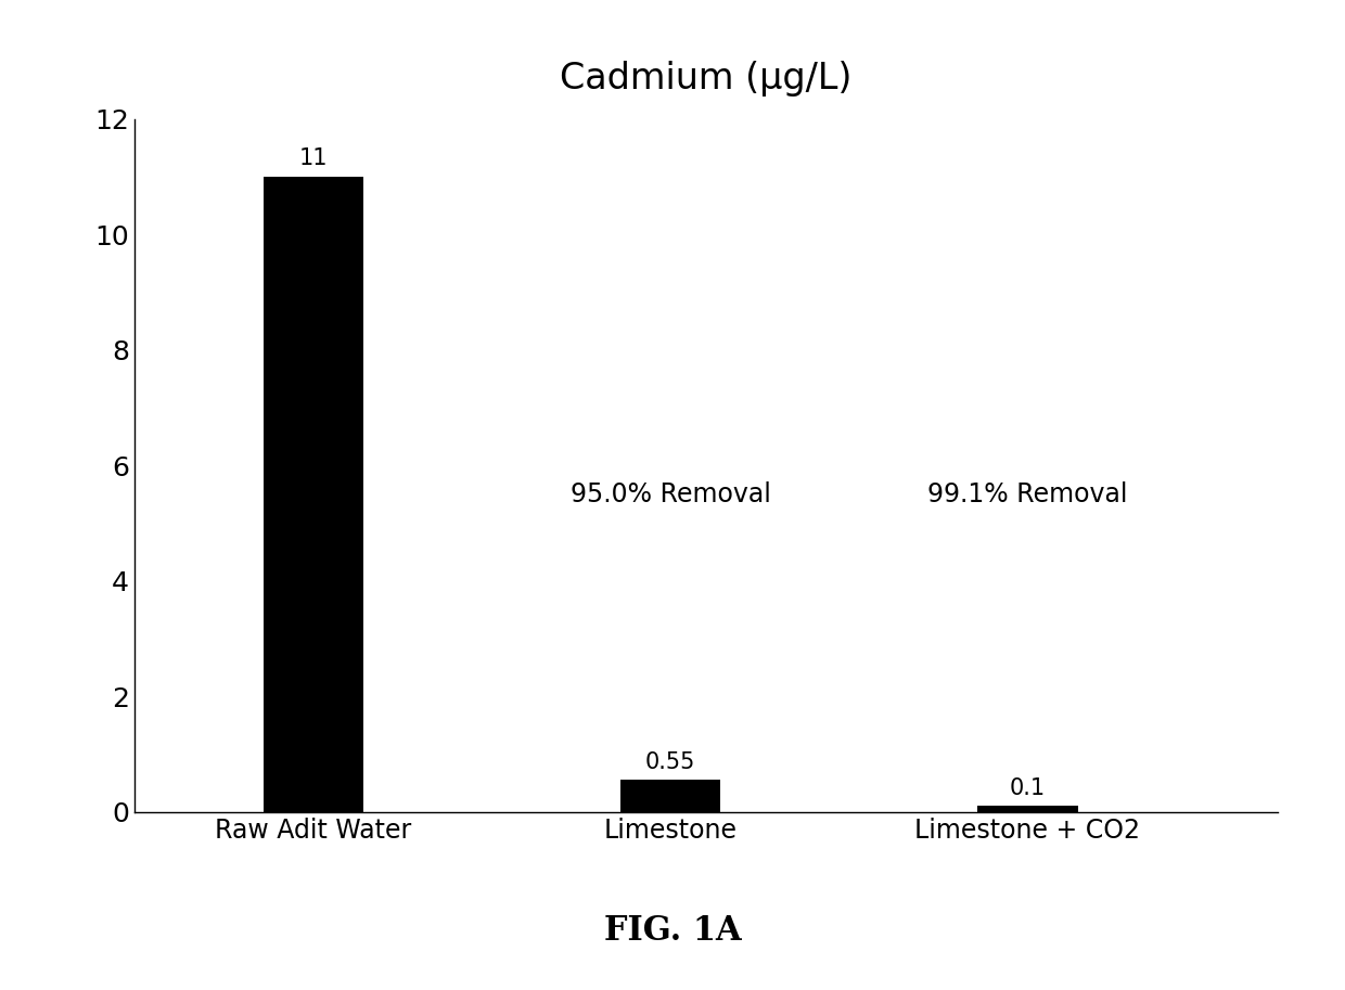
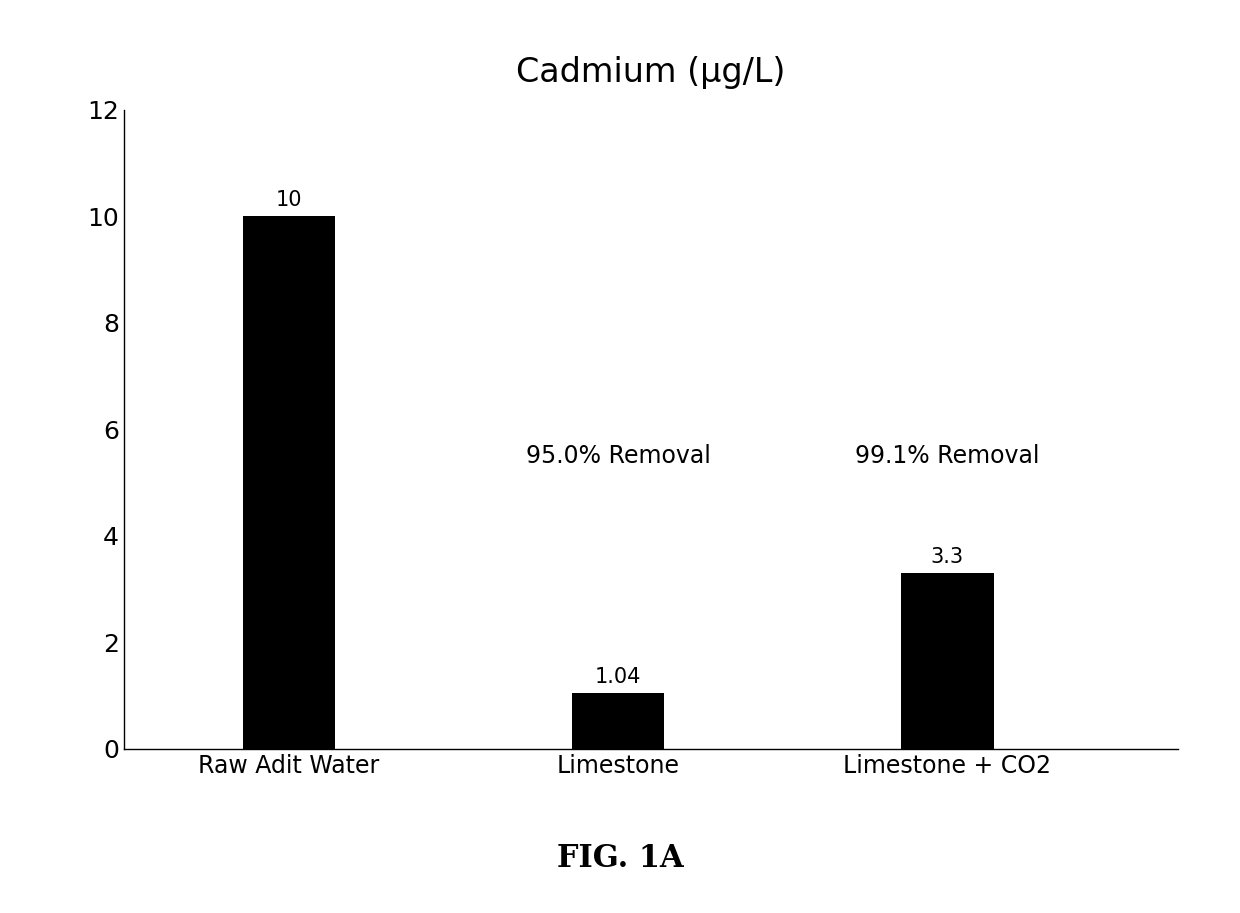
Raw Adit Water: 11 -> 10
Limestone: 0.55 -> 1.04
Limestone + CO2: 0.1 -> 3.3
